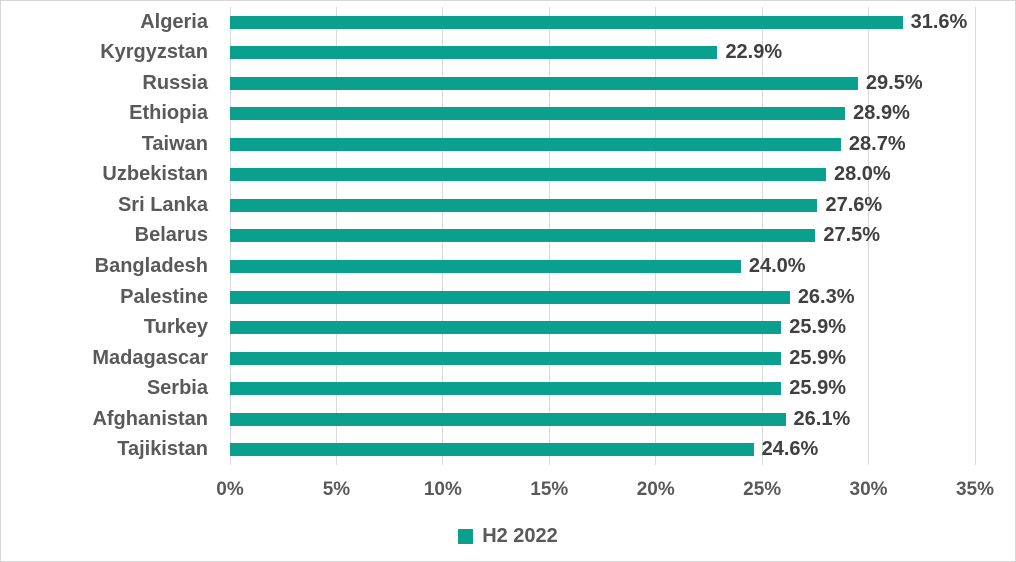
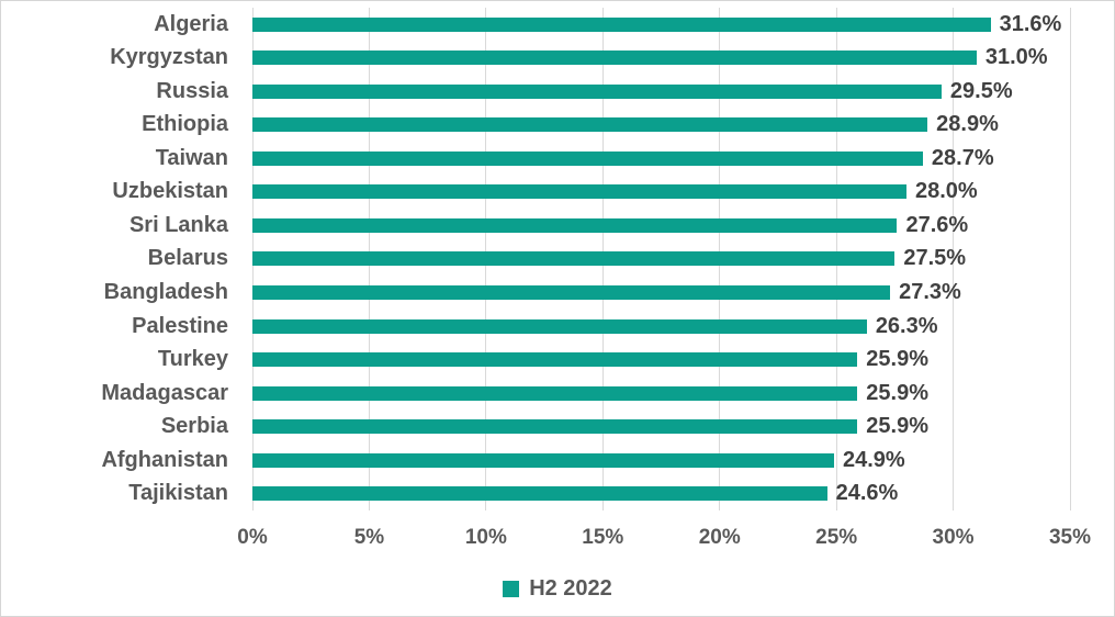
Kyrgyzstan: 22.9% -> 31.0%
Bangladesh: 24.0% -> 27.3%
Afghanistan: 26.1% -> 24.9%
